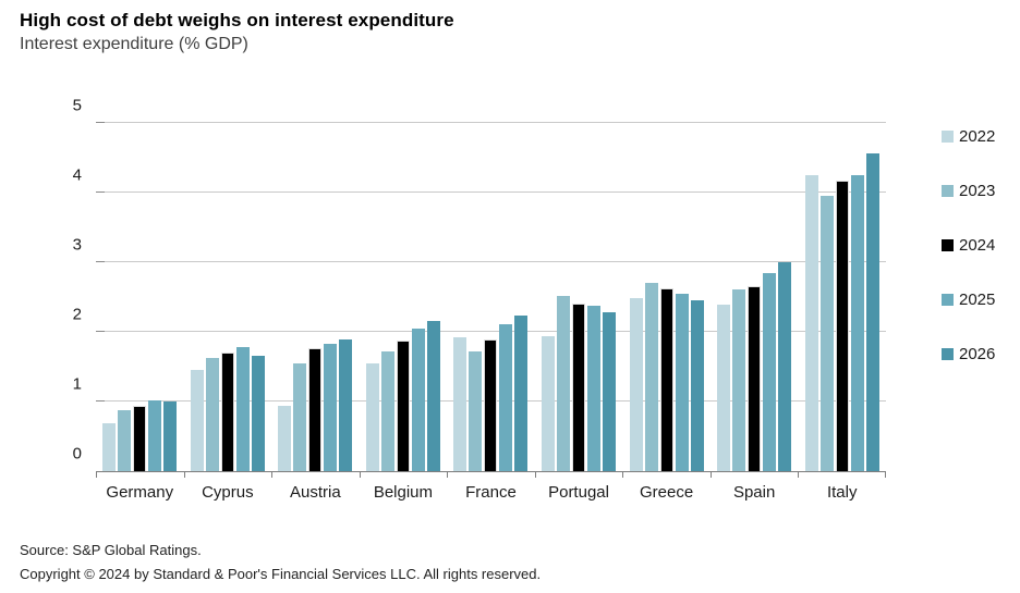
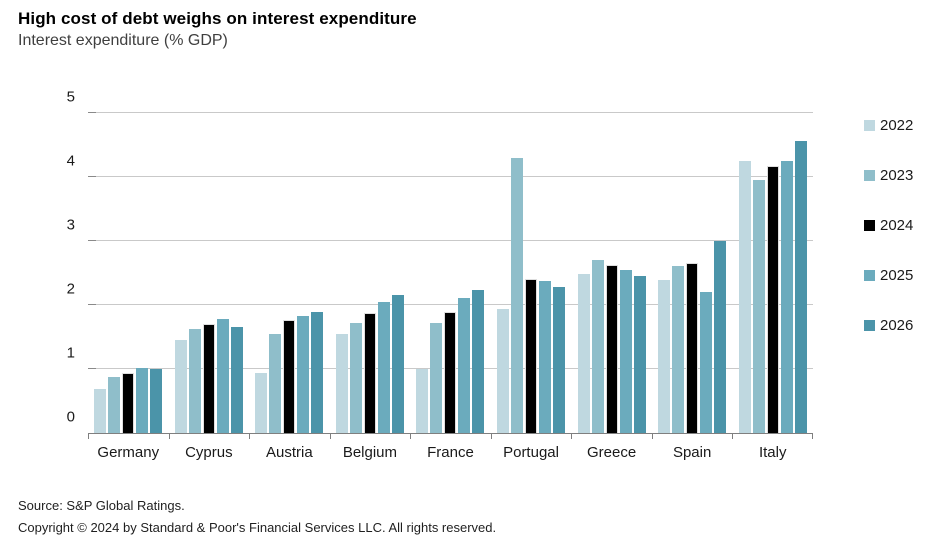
2022/France: 1.9 -> 1.0
2023/Portugal: 2.5 -> 4.3
2025/Spain: 2.8 -> 2.2
